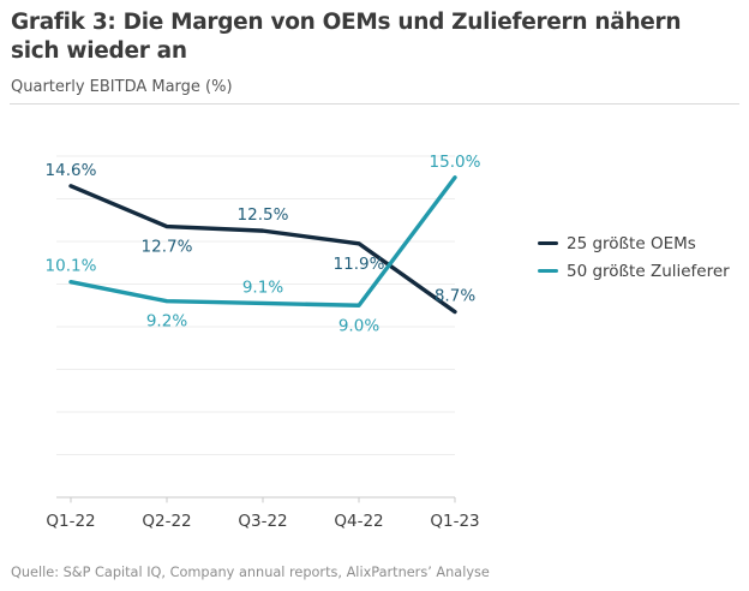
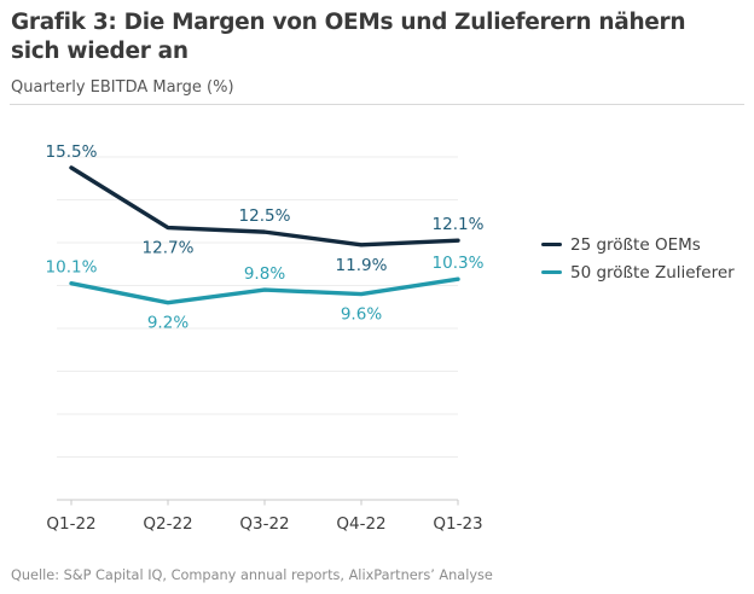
25 größte OEMs/Q1-22: 14.6% -> 15.5%
50 größte Zulieferer/Q3-22: 9.1% -> 9.8%
50 größte Zulieferer/Q4-22: 9.0% -> 9.6%
25 größte OEMs/Q1-23: 8.7% -> 12.1%
50 größte Zulieferer/Q1-23: 15.0% -> 10.3%
